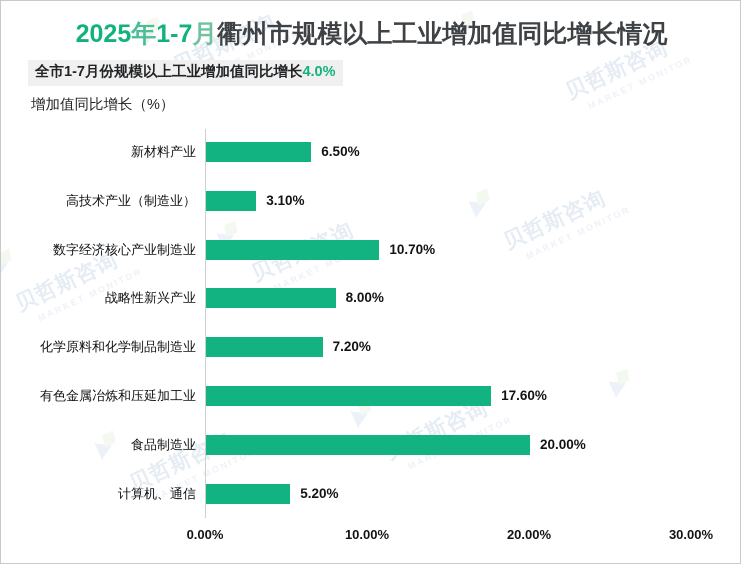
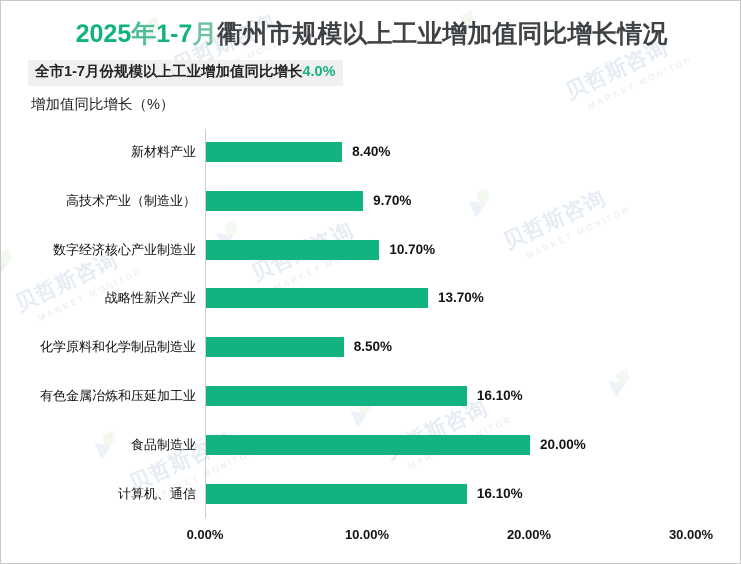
新材料产业: 6.50% -> 8.40%
高技术产业（制造业）: 3.10% -> 9.70%
战略性新兴产业: 8.00% -> 13.70%
化学原料和化学制品制造业: 7.20% -> 8.50%
有色金属冶炼和压延加工业: 17.60% -> 16.10%
计算机、通信: 5.20% -> 16.10%
